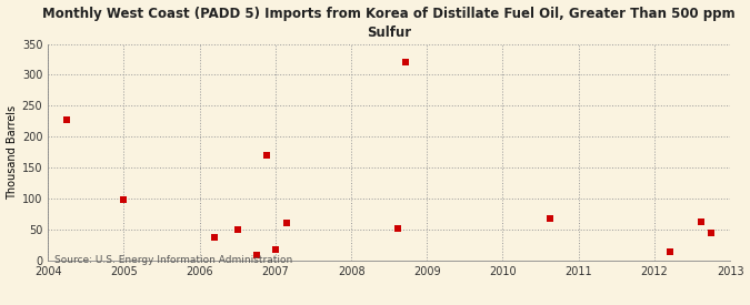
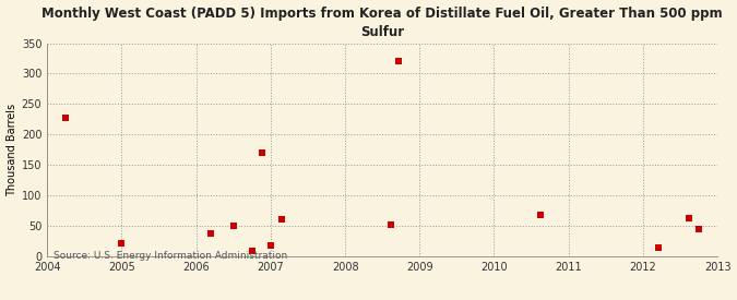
2005: 99 -> 22
